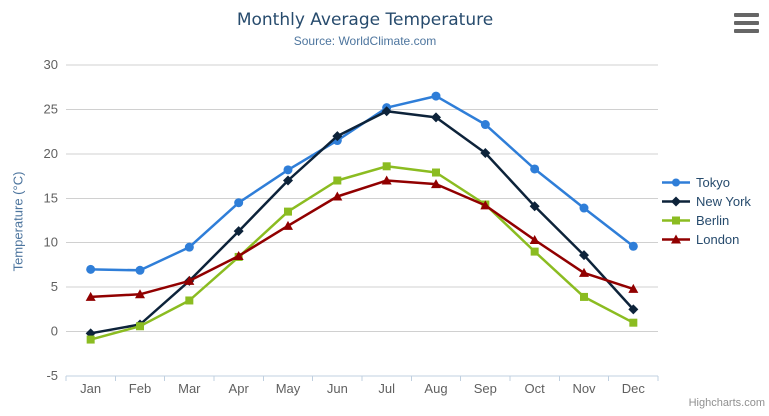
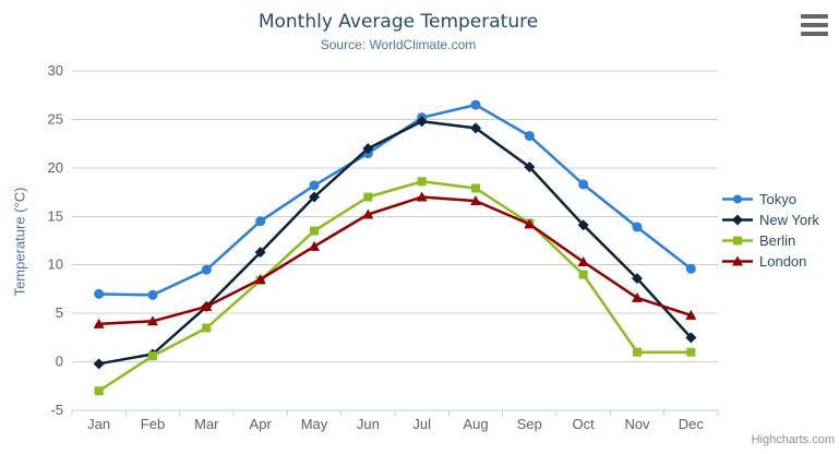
Berlin/Jan: -1 -> -3
Berlin/Nov: 4 -> 1
